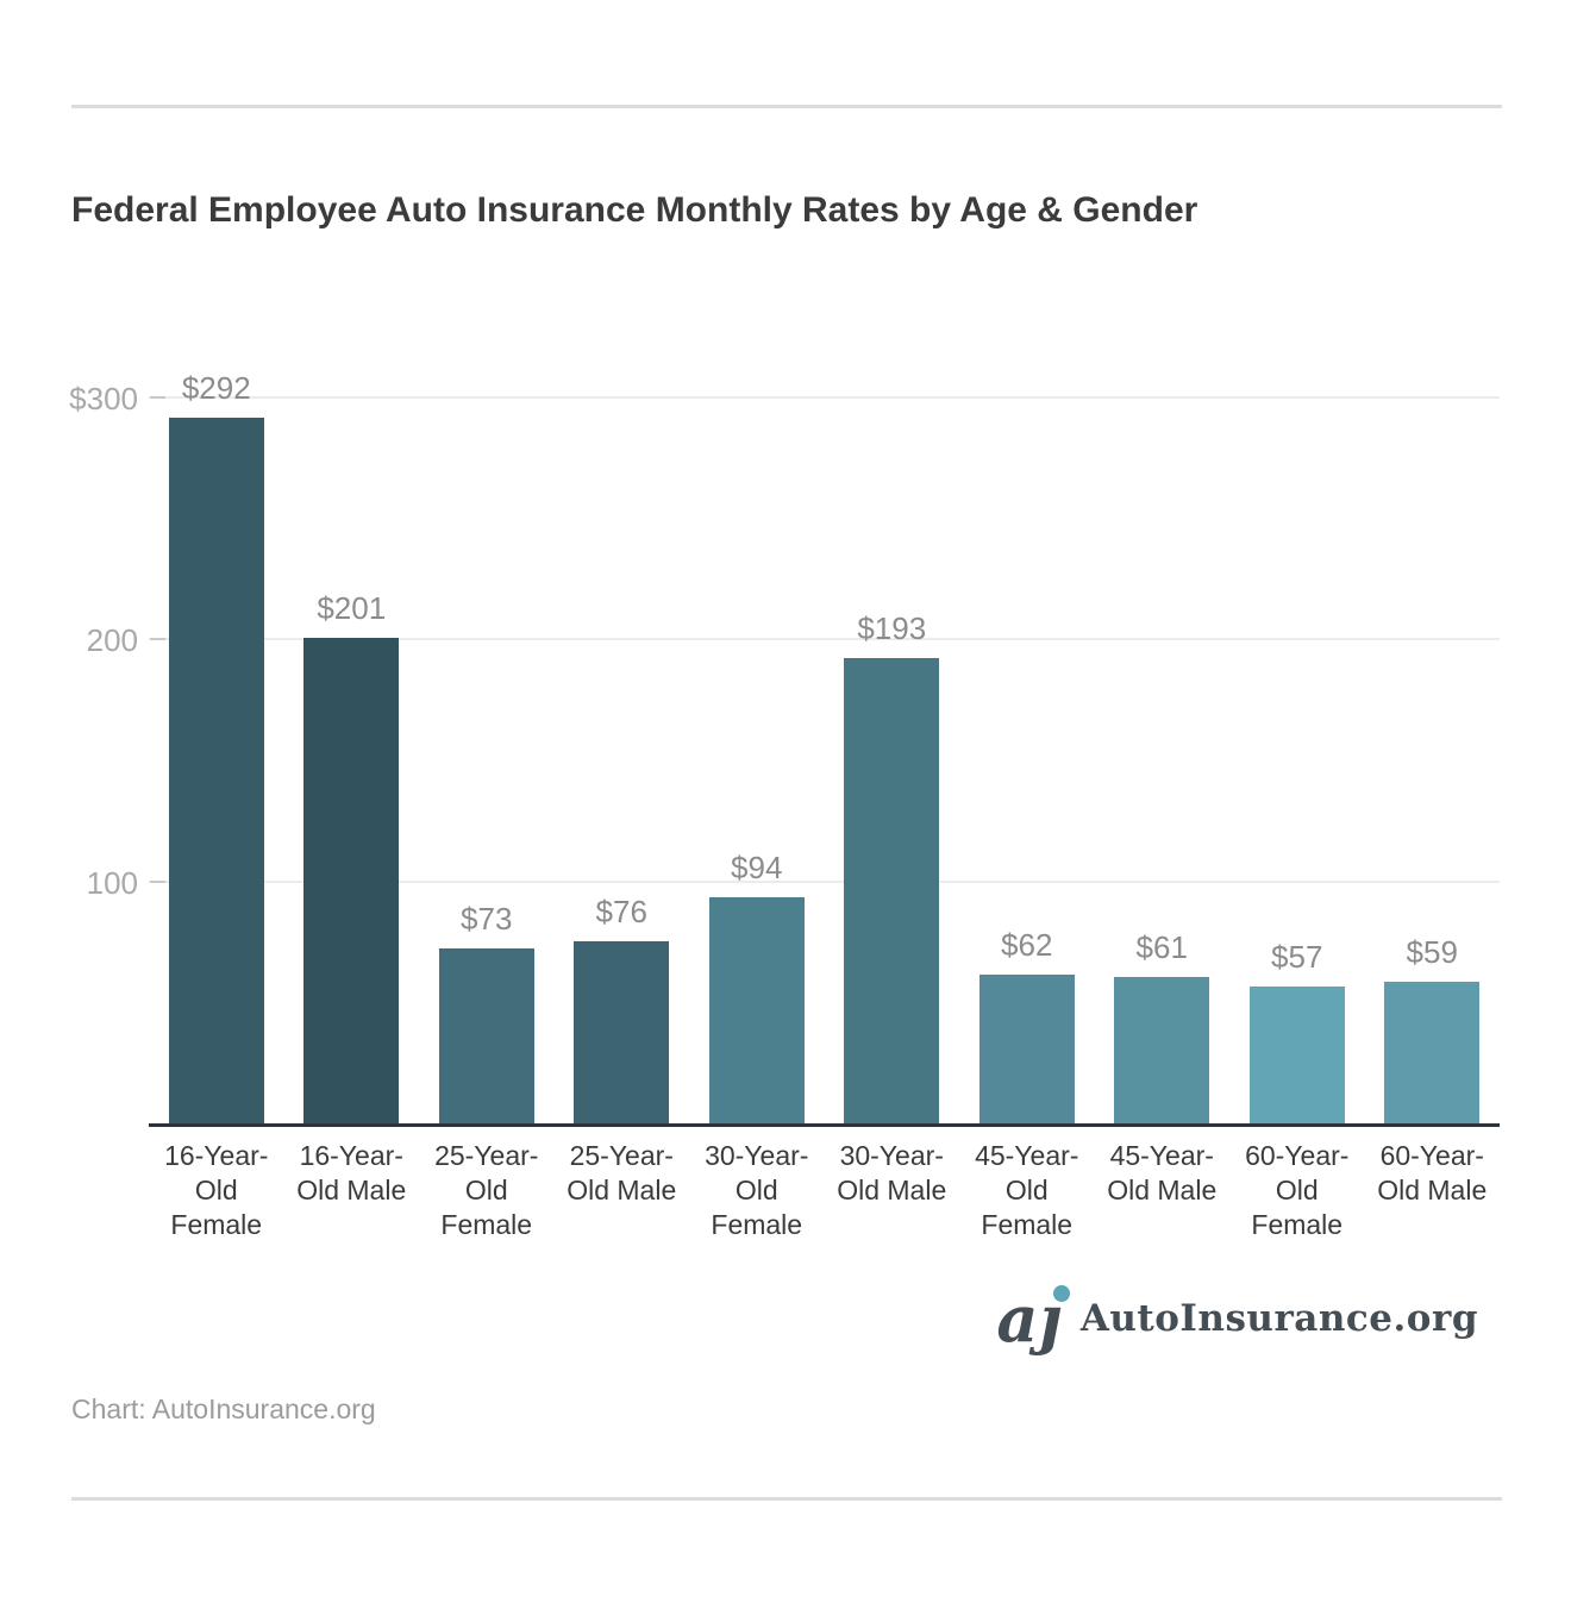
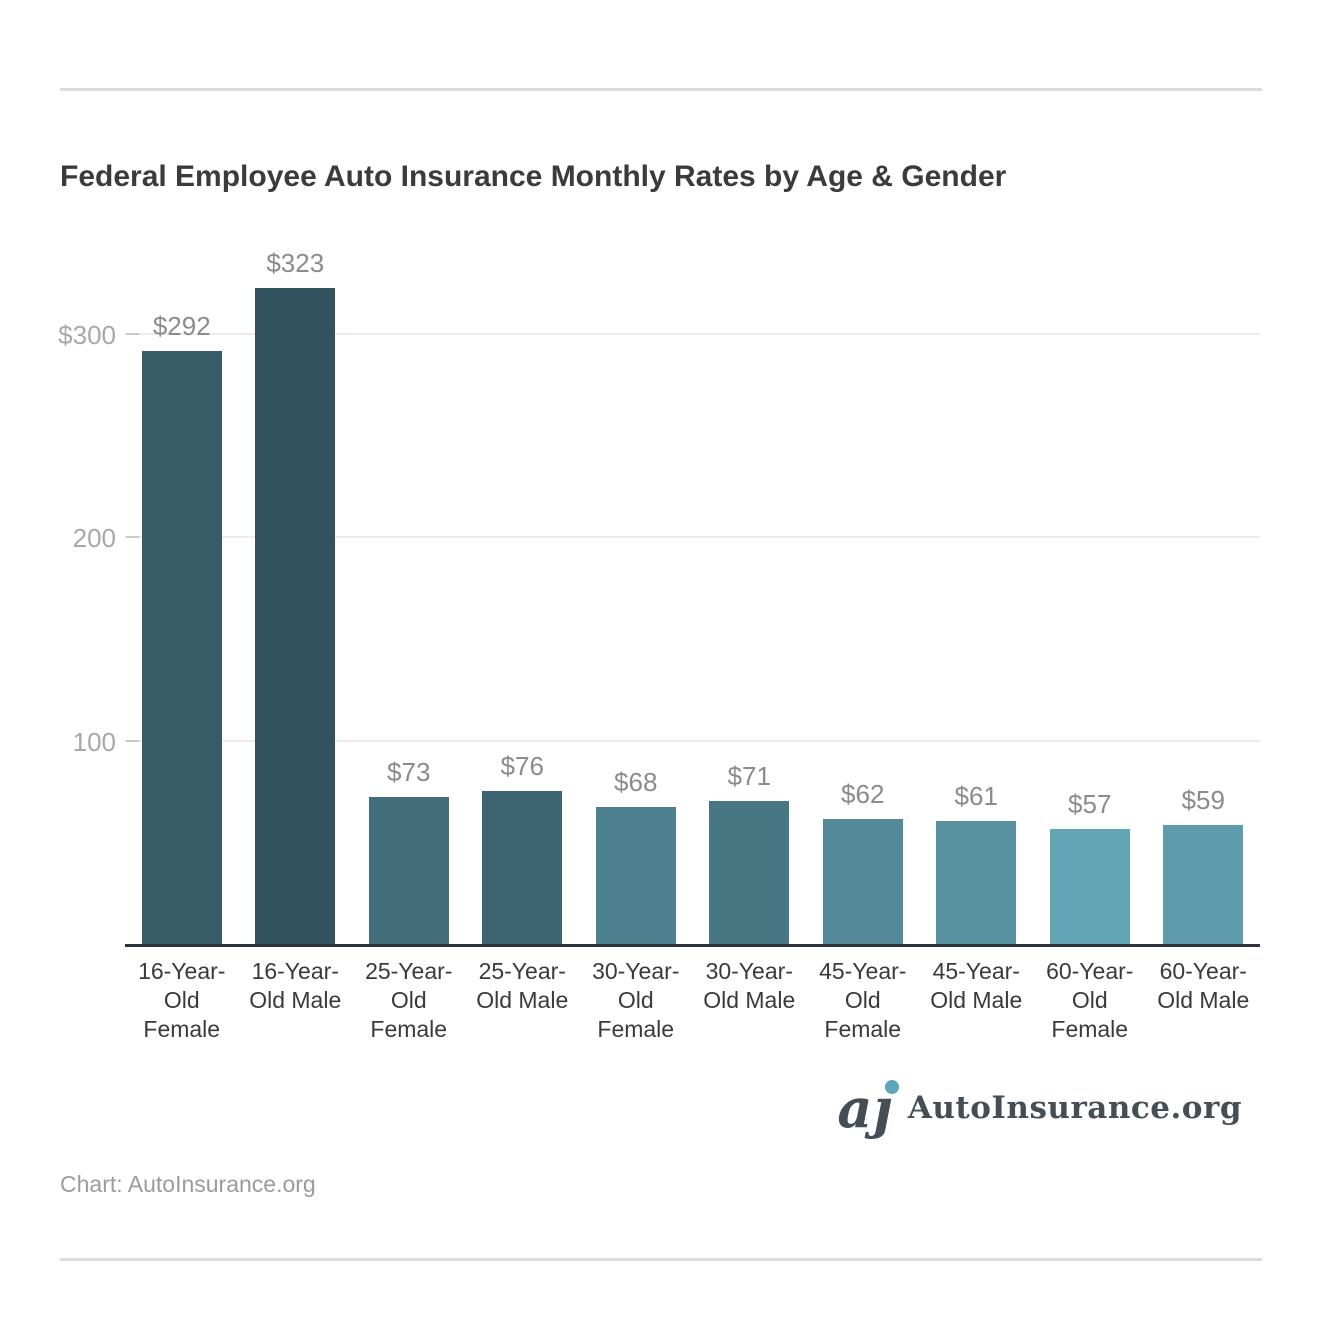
16-Year-Old Male: $201 -> $323
30-Year-Old Female: $94 -> $68
30-Year-Old Male: $193 -> $71
